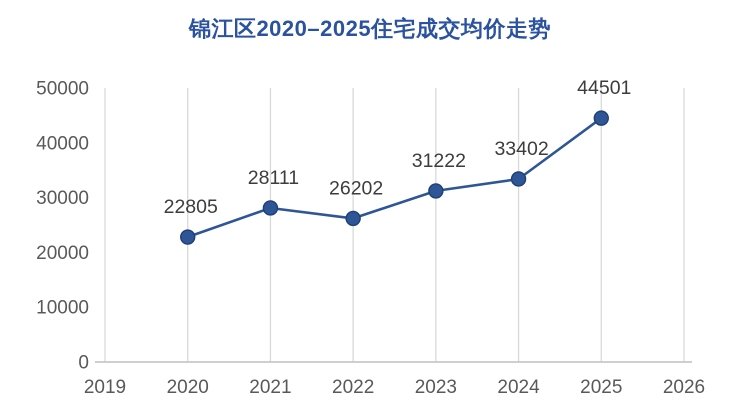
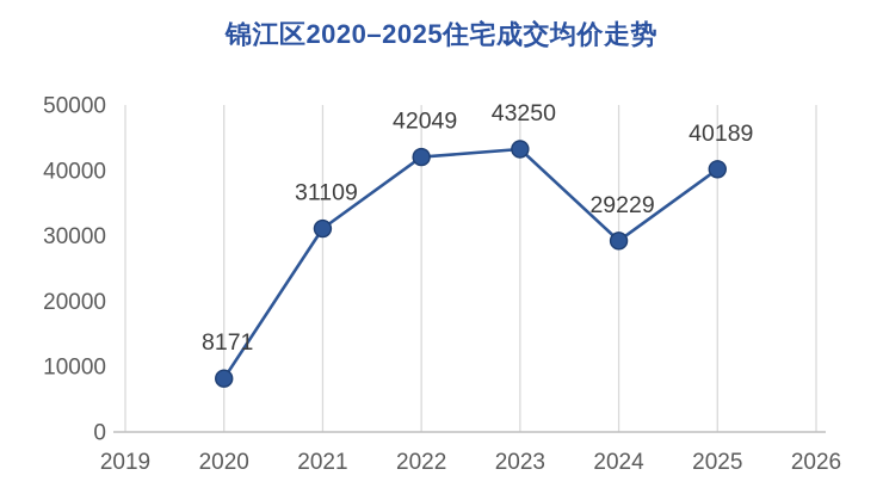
2020: 22805 -> 8171
2021: 28111 -> 31109
2022: 26202 -> 42049
2023: 31222 -> 43250
2024: 33402 -> 29229
2025: 44501 -> 40189
